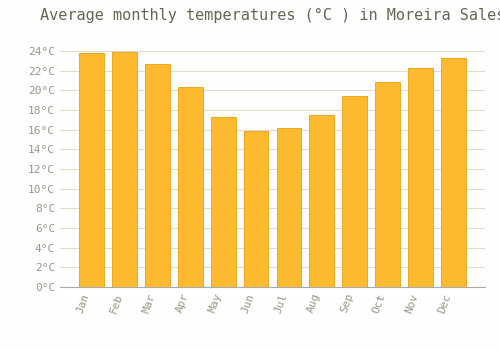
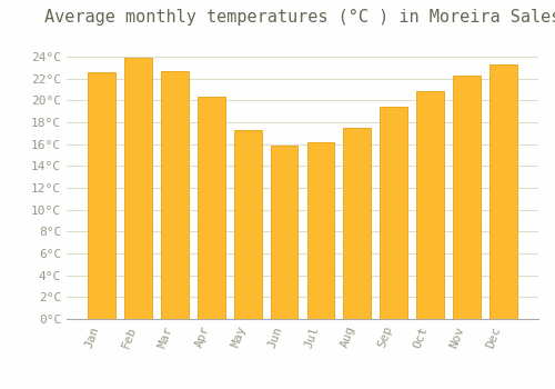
Jan: 23.8°C -> 22.6°C
